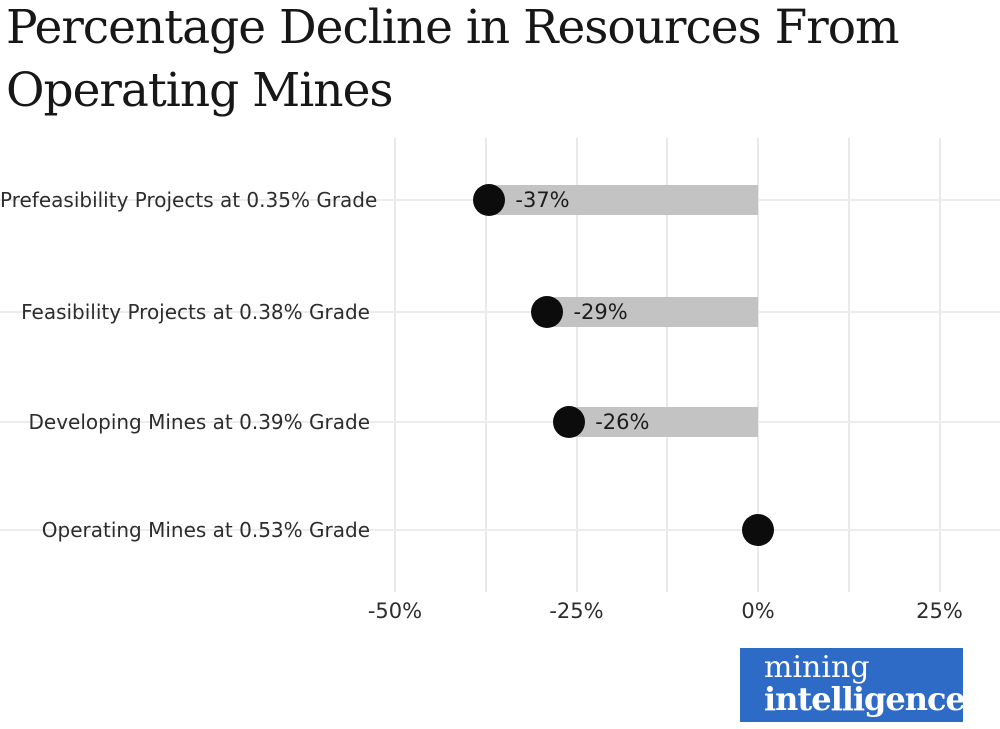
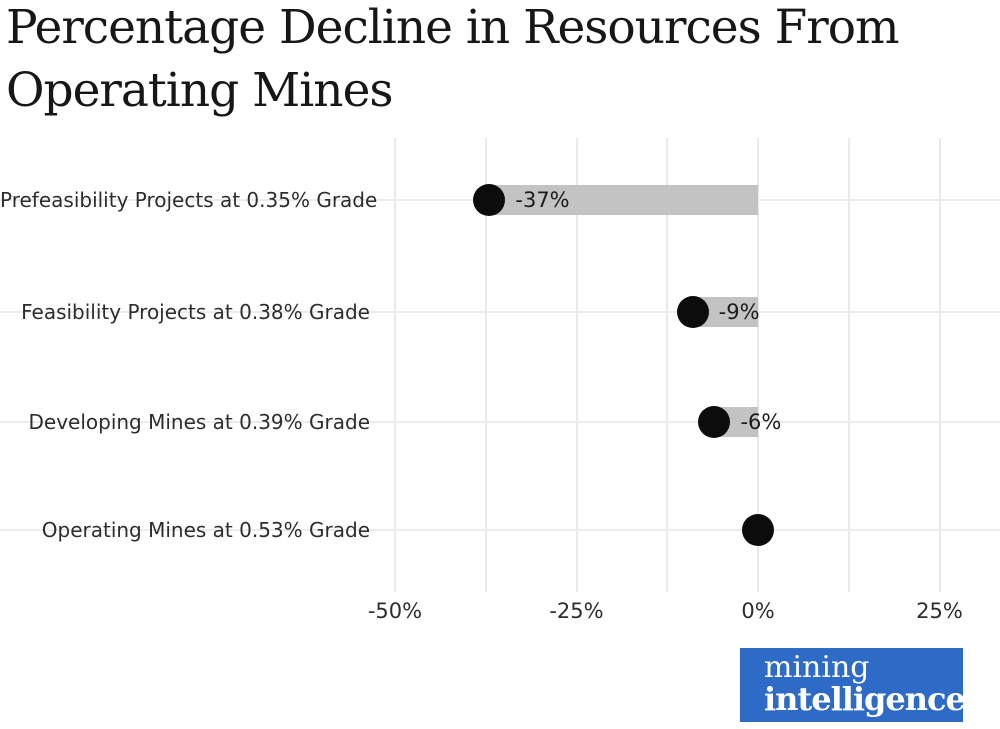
Feasibility Projects at 0.38% Grade: -29% -> -9%
Developing Mines at 0.39% Grade: -26% -> -6%
